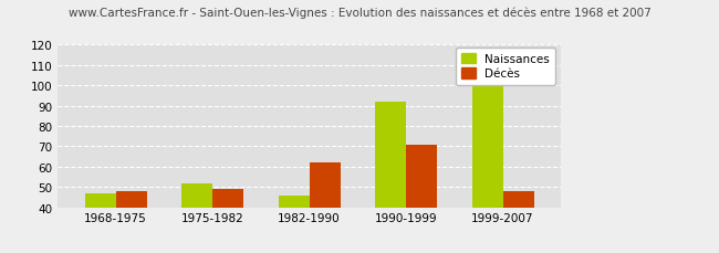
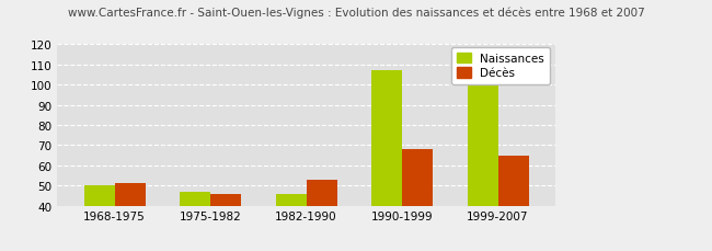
Naissances/1968-1975: 47 -> 50
Décès/1968-1975: 48 -> 51
Naissances/1975-1982: 52 -> 47
Décès/1975-1982: 49 -> 46
Décès/1982-1990: 62 -> 53
Naissances/1990-1999: 92 -> 107
Décès/1990-1999: 71 -> 68
Décès/1999-2007: 48 -> 65
